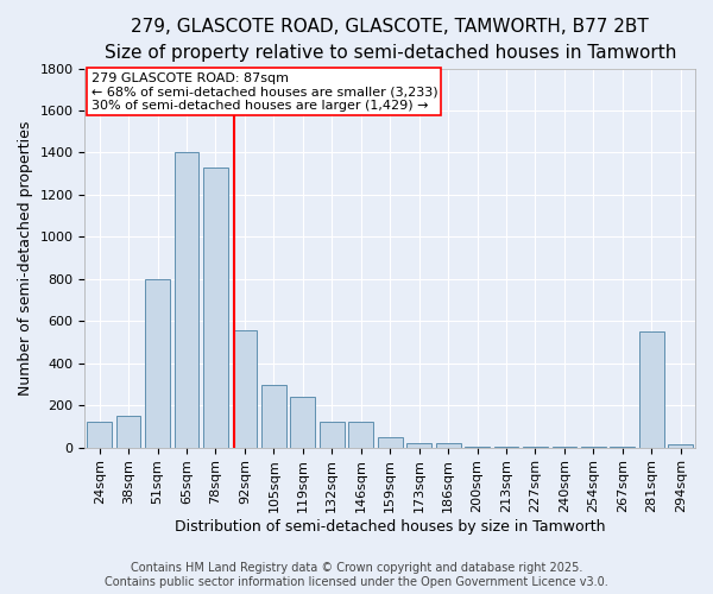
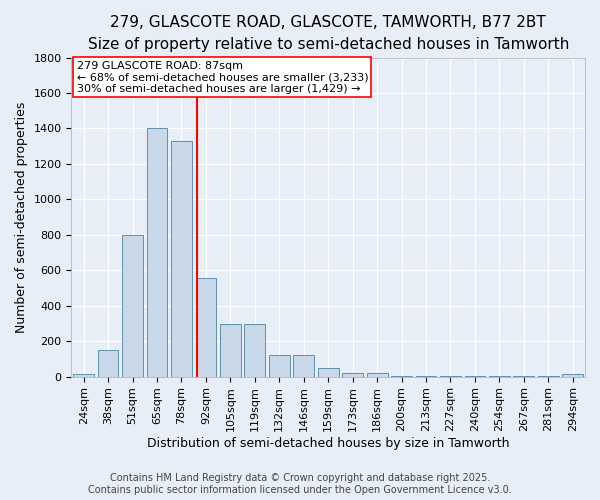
24sqm: 120 -> 20
119sqm: 240 -> 300
281sqm: 550 -> 0
